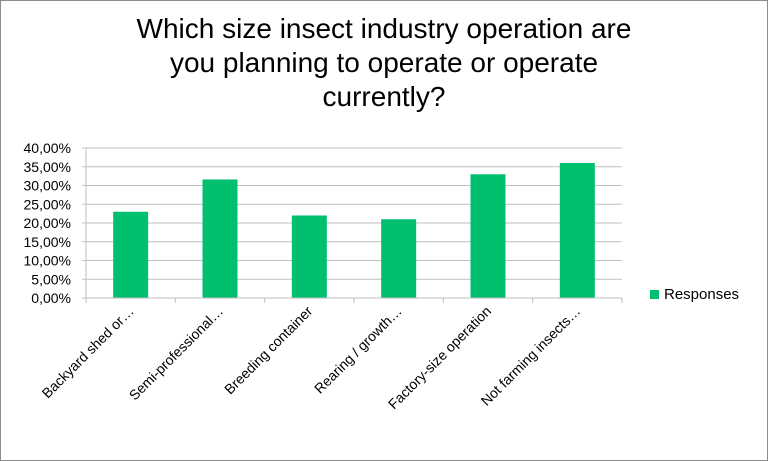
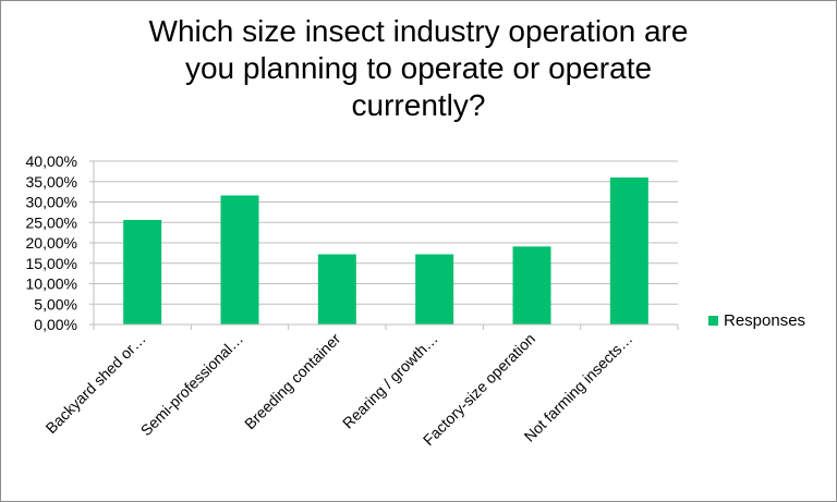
Backyard shed or…: 23% -> 26%
Breeding container: 22% -> 17%
Rearing / growth…: 21% -> 17%
Factory-size operation: 33% -> 19%
